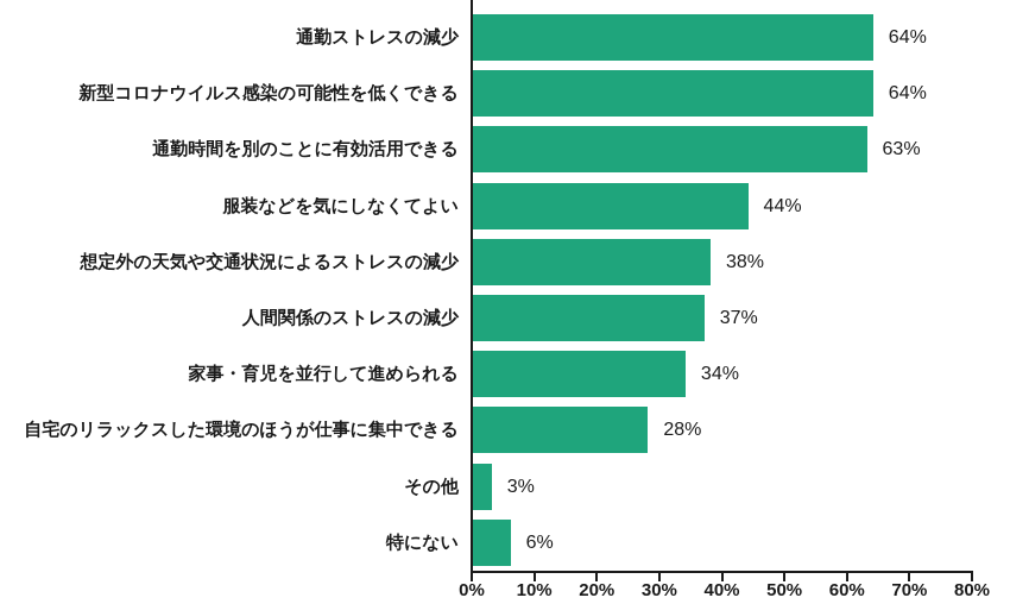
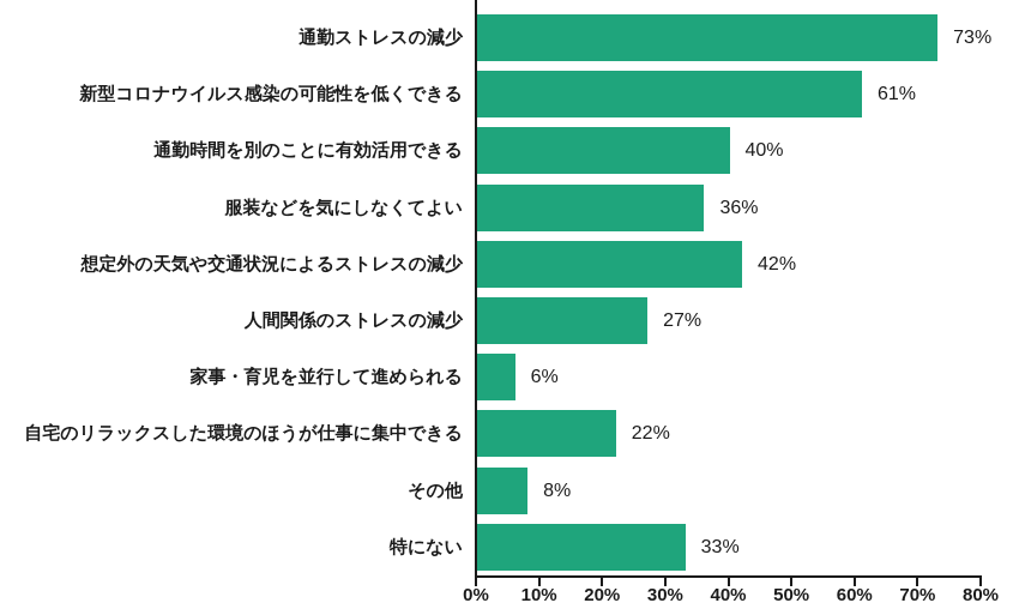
通勤ストレスの減少: 64% -> 73%
新型コロナウイルス感染の可能性を低くできる: 64% -> 61%
通勤時間を別のことに有効活用できる: 63% -> 40%
服装などを気にしなくてよい: 44% -> 36%
想定外の天気や交通状況によるストレスの減少: 38% -> 42%
人間関係のストレスの減少: 37% -> 27%
家事・育児を並行して進められる: 34% -> 6%
自宅のリラックスした環境のほうが仕事に集中できる: 28% -> 22%
その他: 3% -> 8%
特にない: 6% -> 33%
